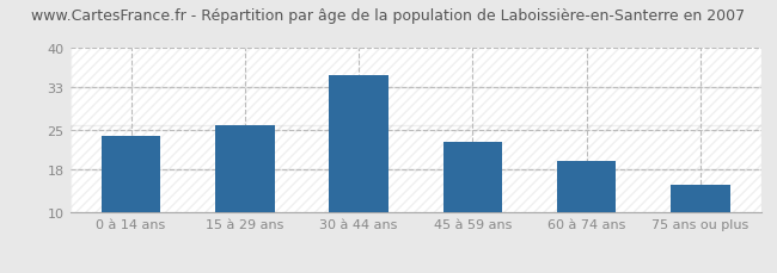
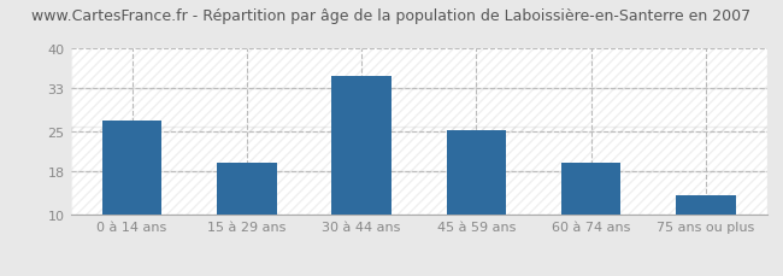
0 à 14 ans: 24.0 -> 27.0
15 à 29 ans: 26.0 -> 19.5
45 à 59 ans: 23.0 -> 25.2
75 ans ou plus: 15.0 -> 13.5
